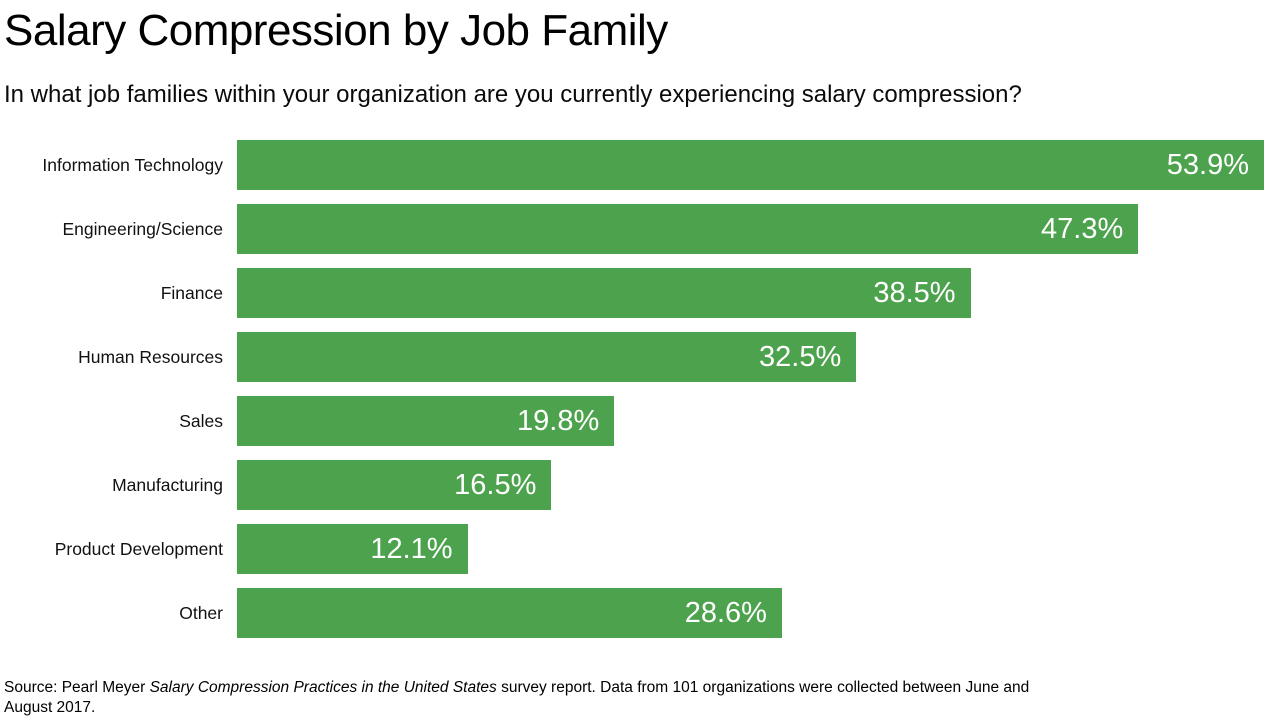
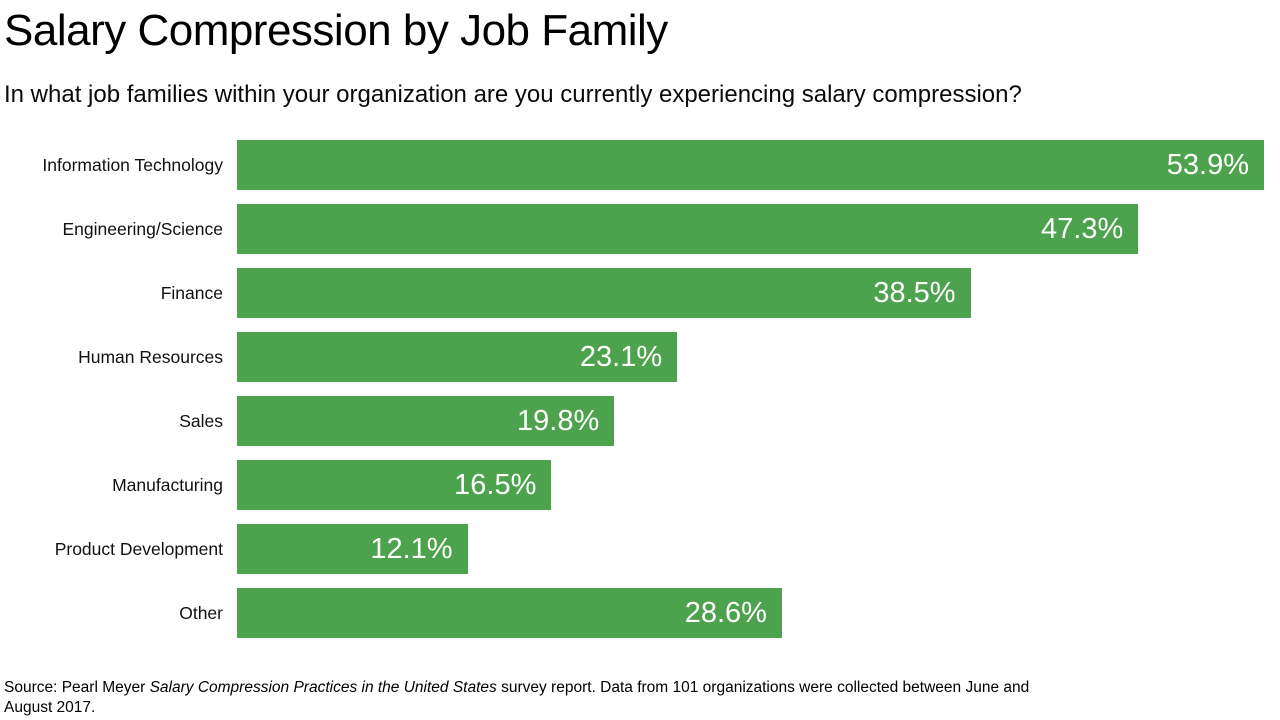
Human Resources: 32.5% -> 23.1%
